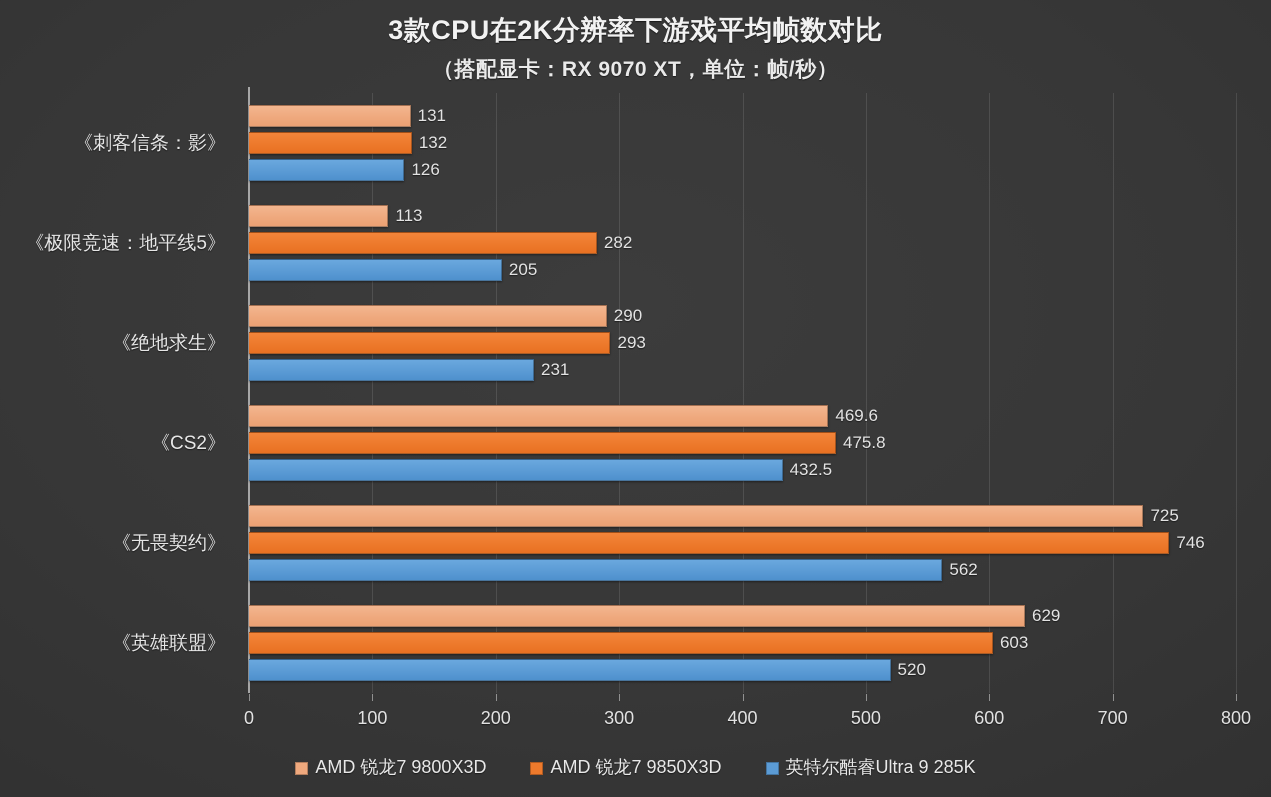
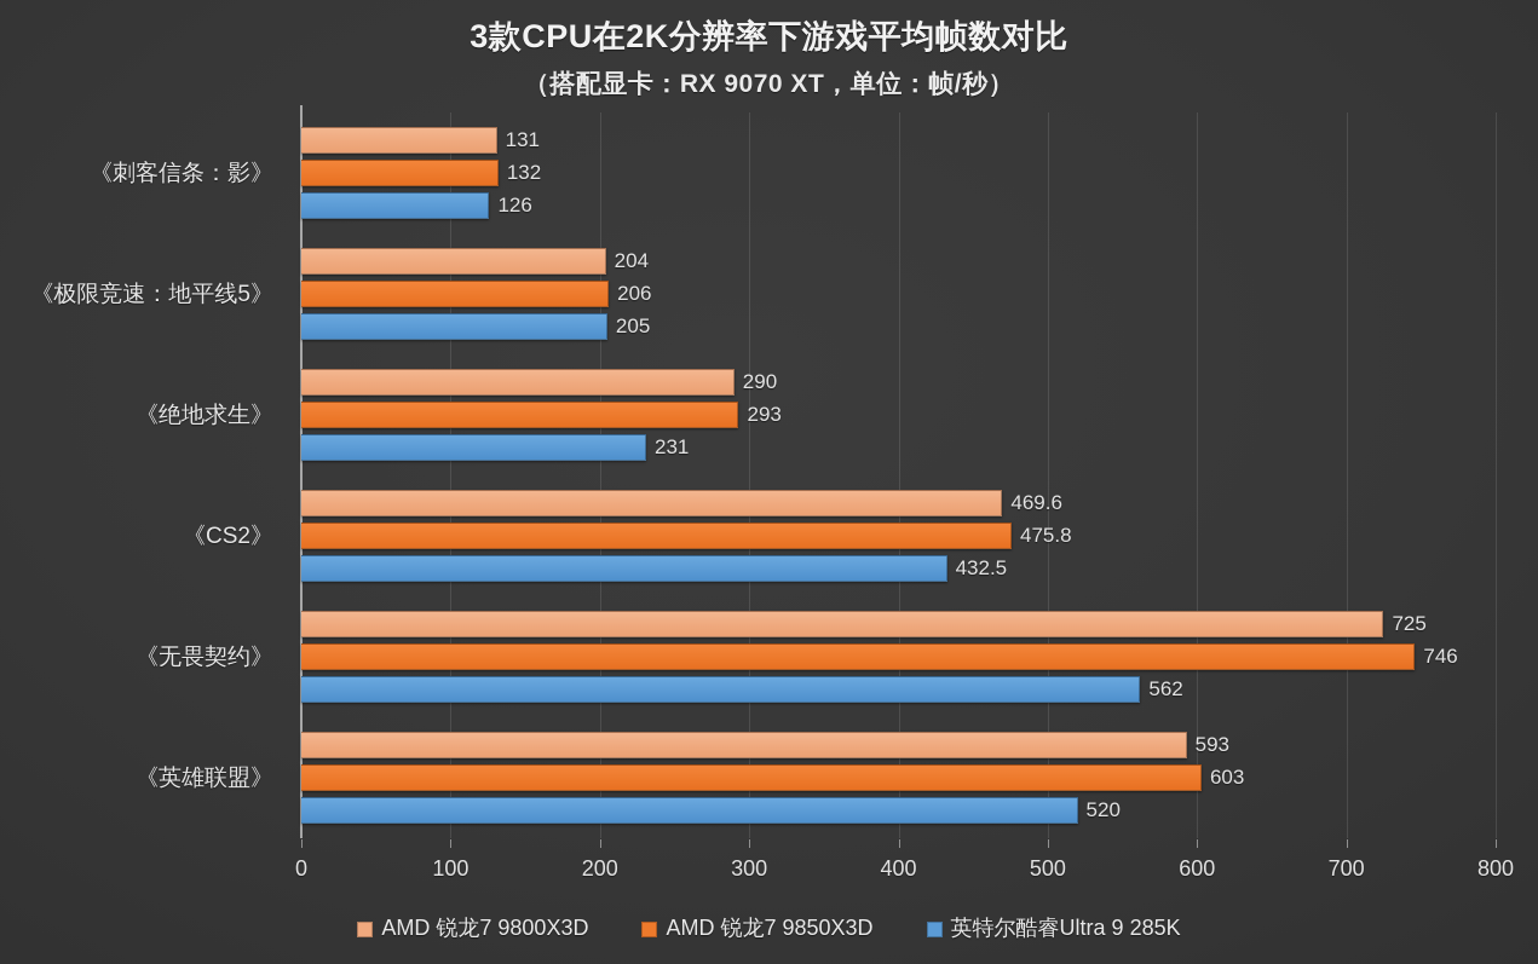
AMD 锐龙7 9800X3D/《极限竞速：地平线5》: 113 -> 204
AMD 锐龙7 9850X3D/《极限竞速：地平线5》: 282 -> 206
AMD 锐龙7 9800X3D/《英雄联盟》: 629 -> 593
